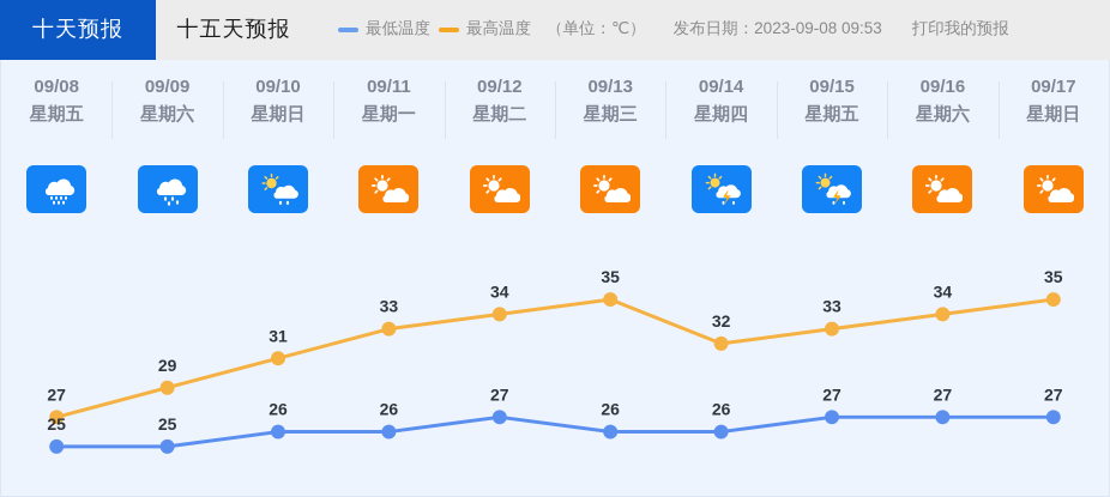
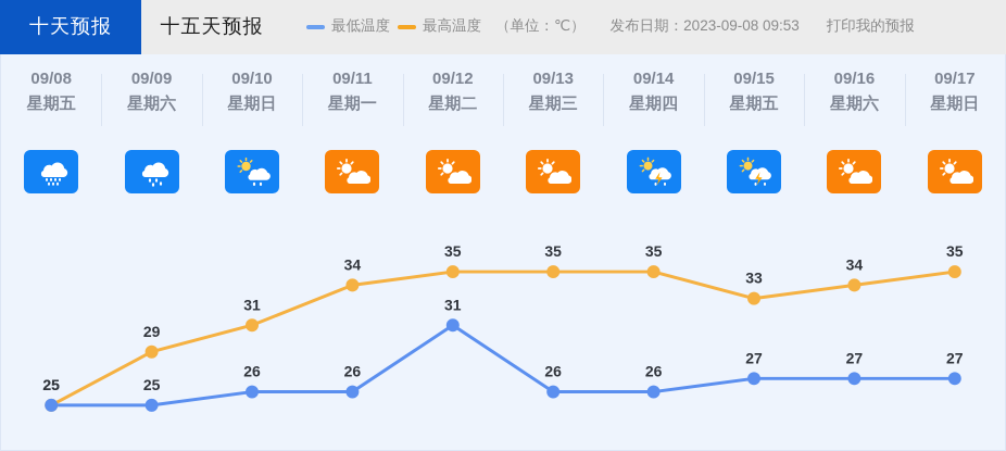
最高温度/09/08: 27 -> 25
最高温度/09/11: 33 -> 34
最高温度/09/12: 34 -> 35
最低温度/09/12: 27 -> 31
最高温度/09/14: 32 -> 35
